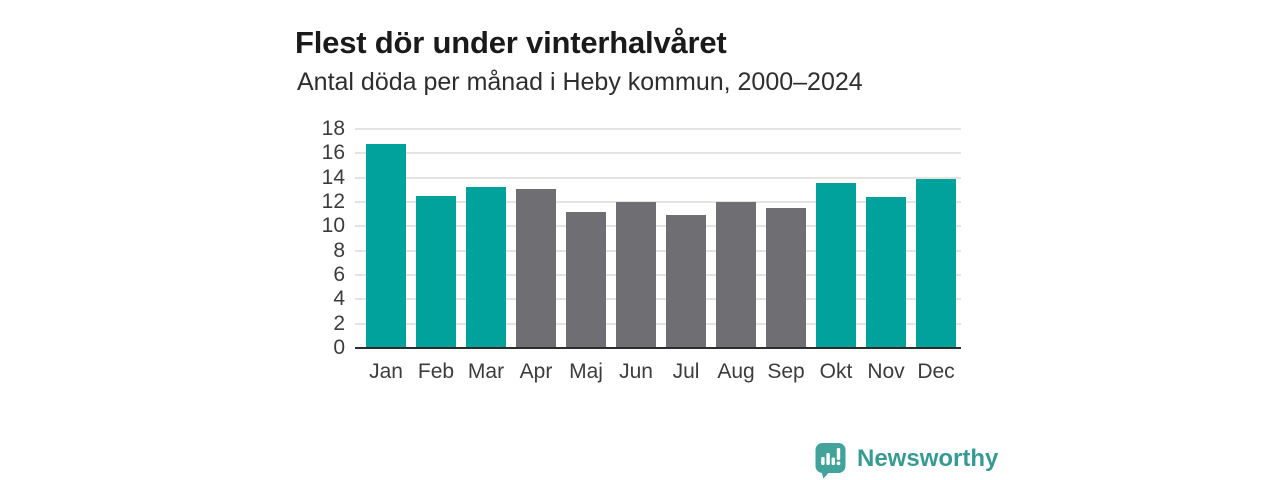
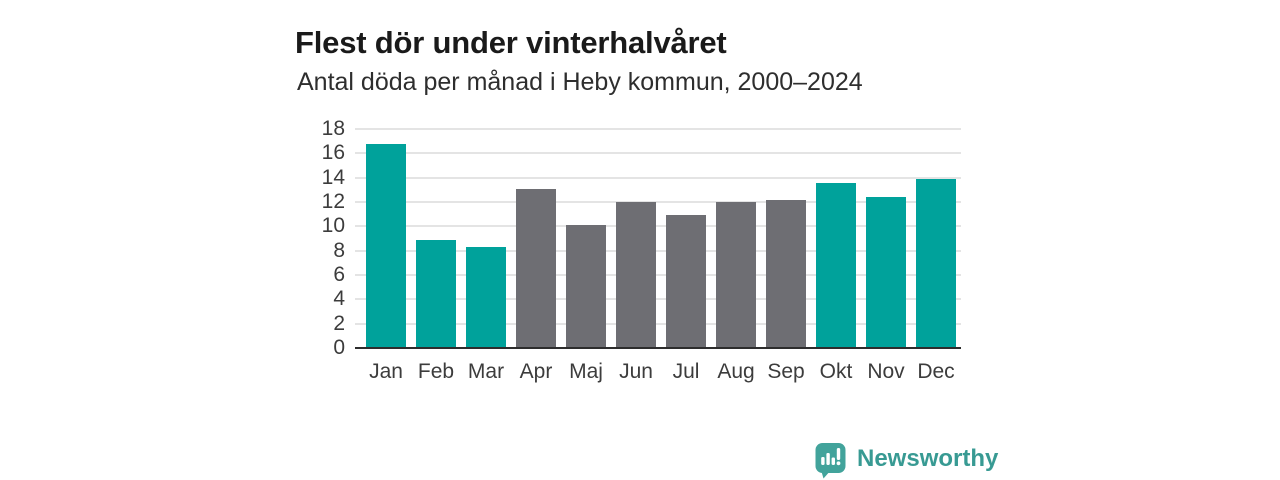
Feb: 12.5 -> 8.9
Mar: 13.2 -> 8.3
Maj: 11.2 -> 10.1
Sep: 11.5 -> 12.2
